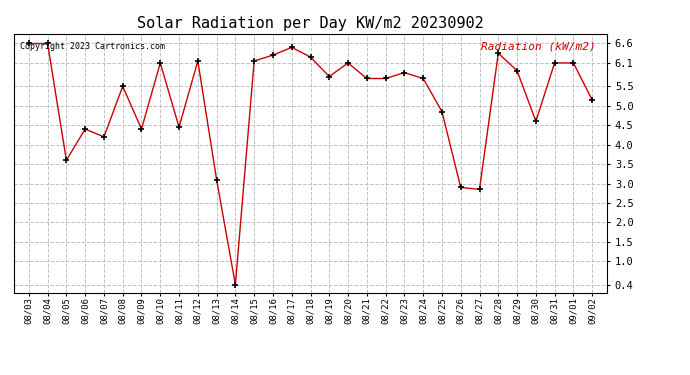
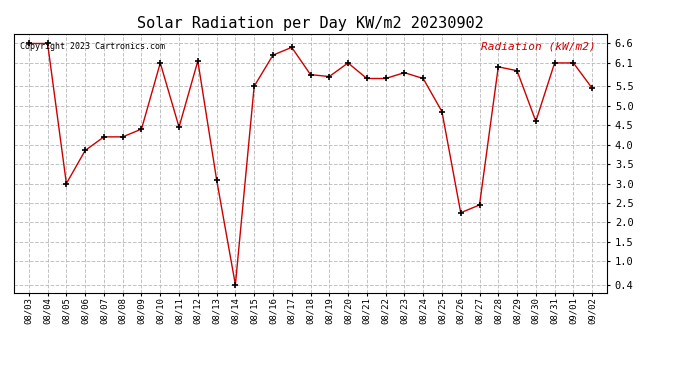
08/05: 3.60 -> 3.00
08/06: 4.40 -> 3.85
08/08: 5.50 -> 4.20
08/15: 6.15 -> 5.50
08/18: 6.25 -> 5.80
08/26: 2.90 -> 2.25
08/27: 2.85 -> 2.45
08/28: 6.35 -> 6.00
09/02: 5.15 -> 5.45
